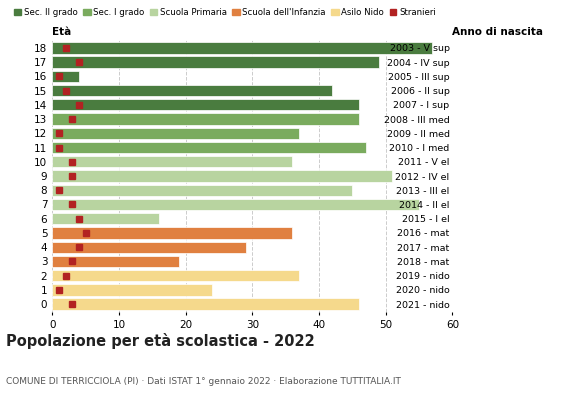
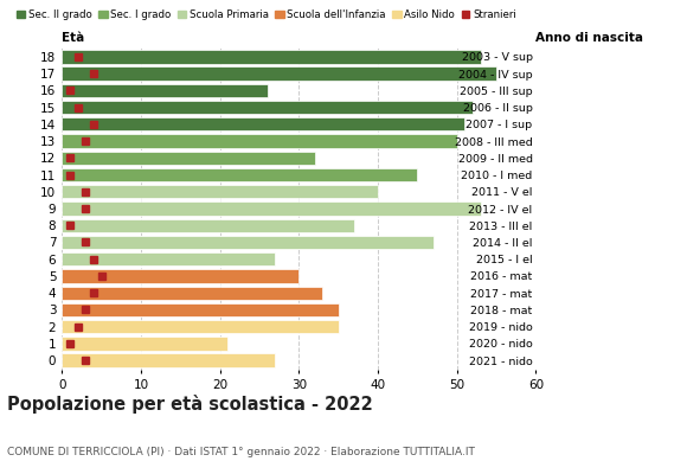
18: 57 -> 53
17: 49 -> 55
16: 4 -> 26
15: 42 -> 52
14: 46 -> 51
13: 46 -> 50
12: 37 -> 32
11: 47 -> 45
10: 36 -> 40
9: 51 -> 53
8: 45 -> 37
7: 55 -> 47
6: 16 -> 27
5: 36 -> 30
4: 29 -> 33
3: 19 -> 35
2: 37 -> 35
1: 24 -> 21
0: 46 -> 27
